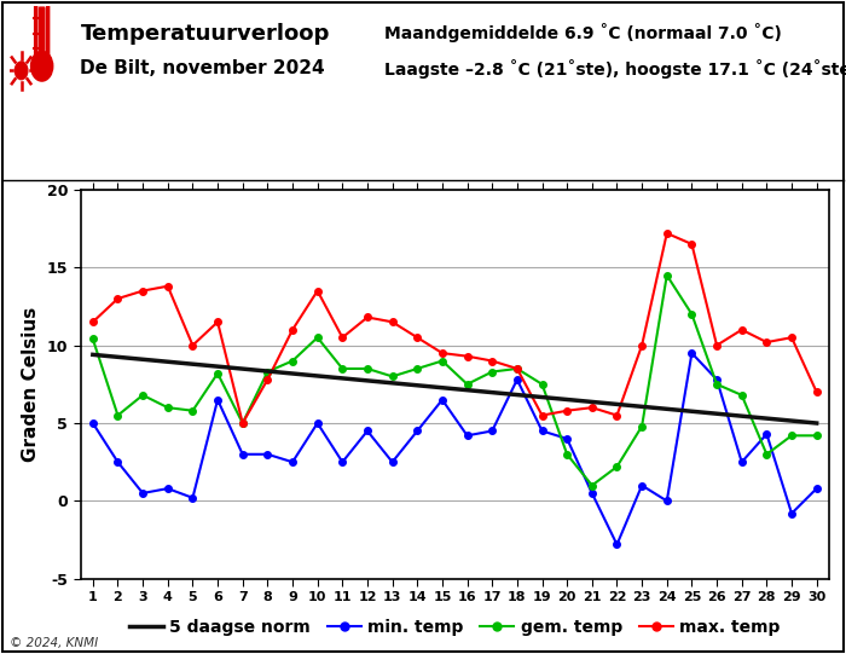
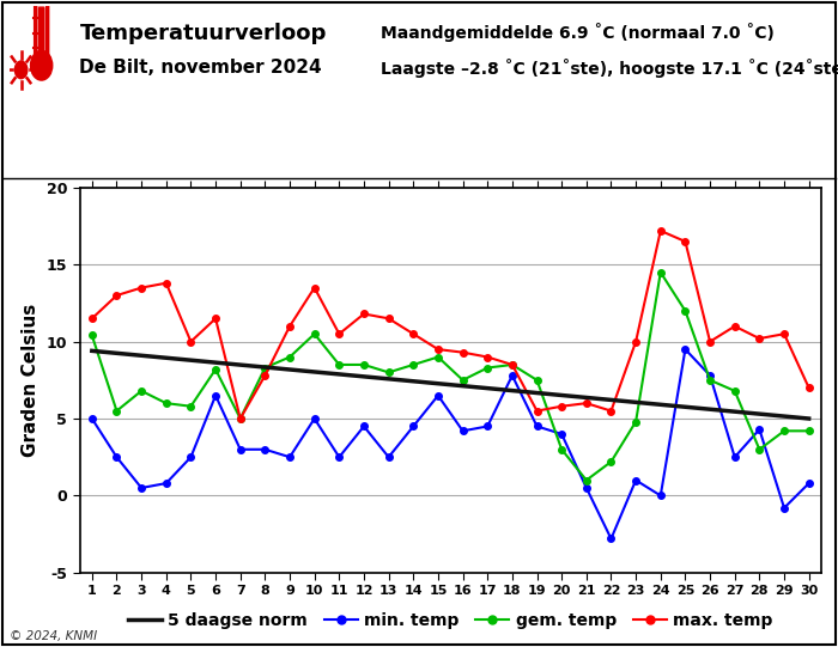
min. temp/5: 0.2 -> 2.5
